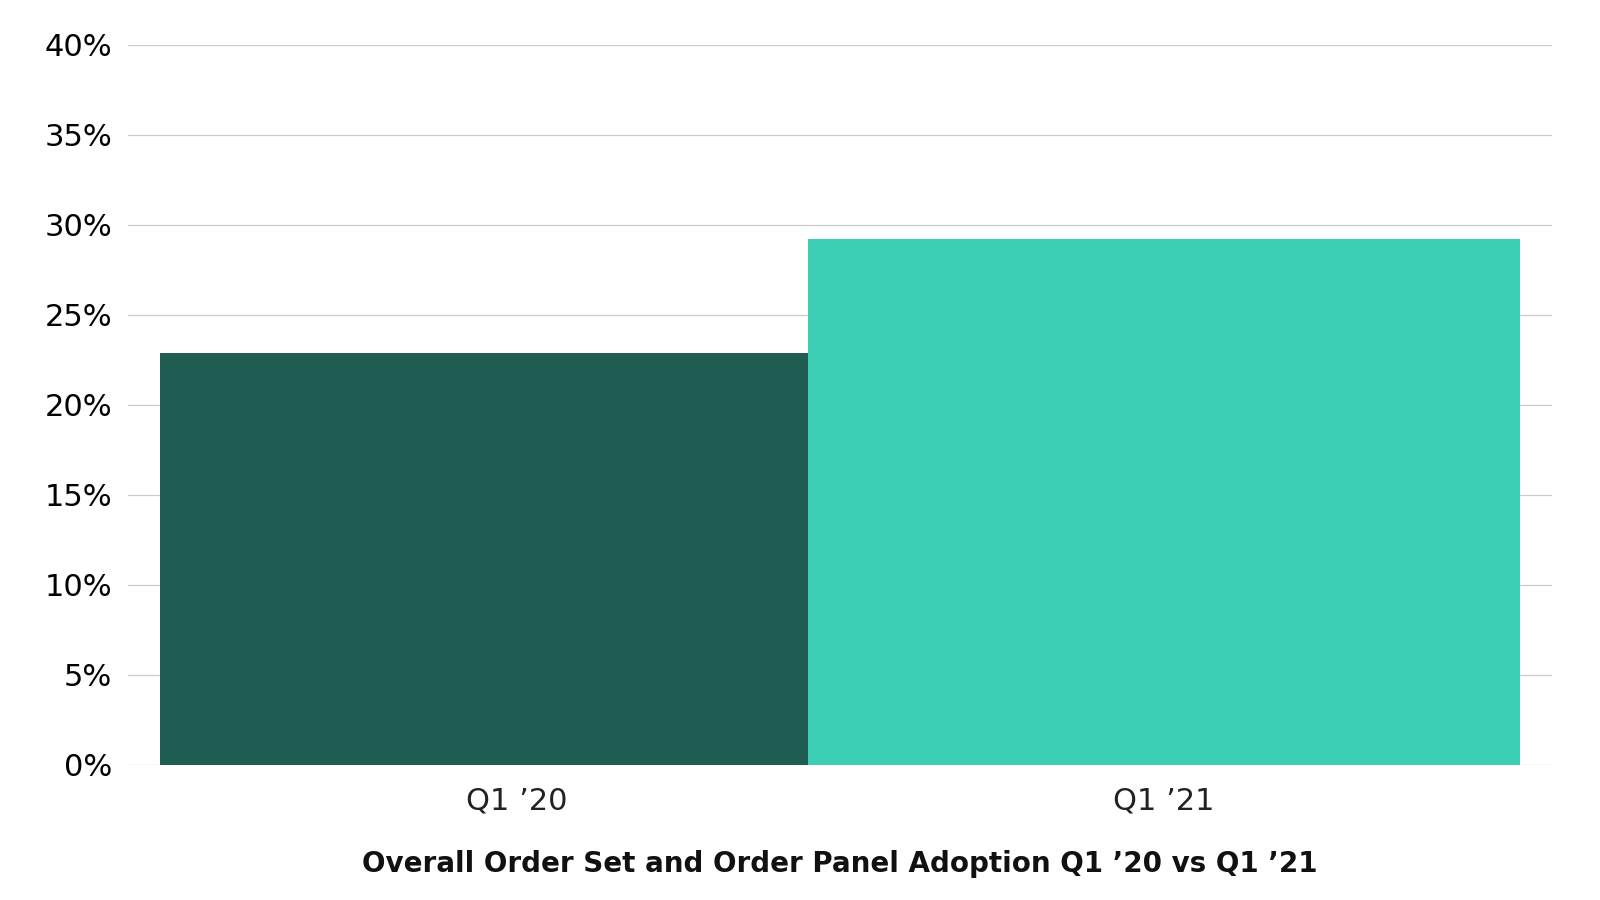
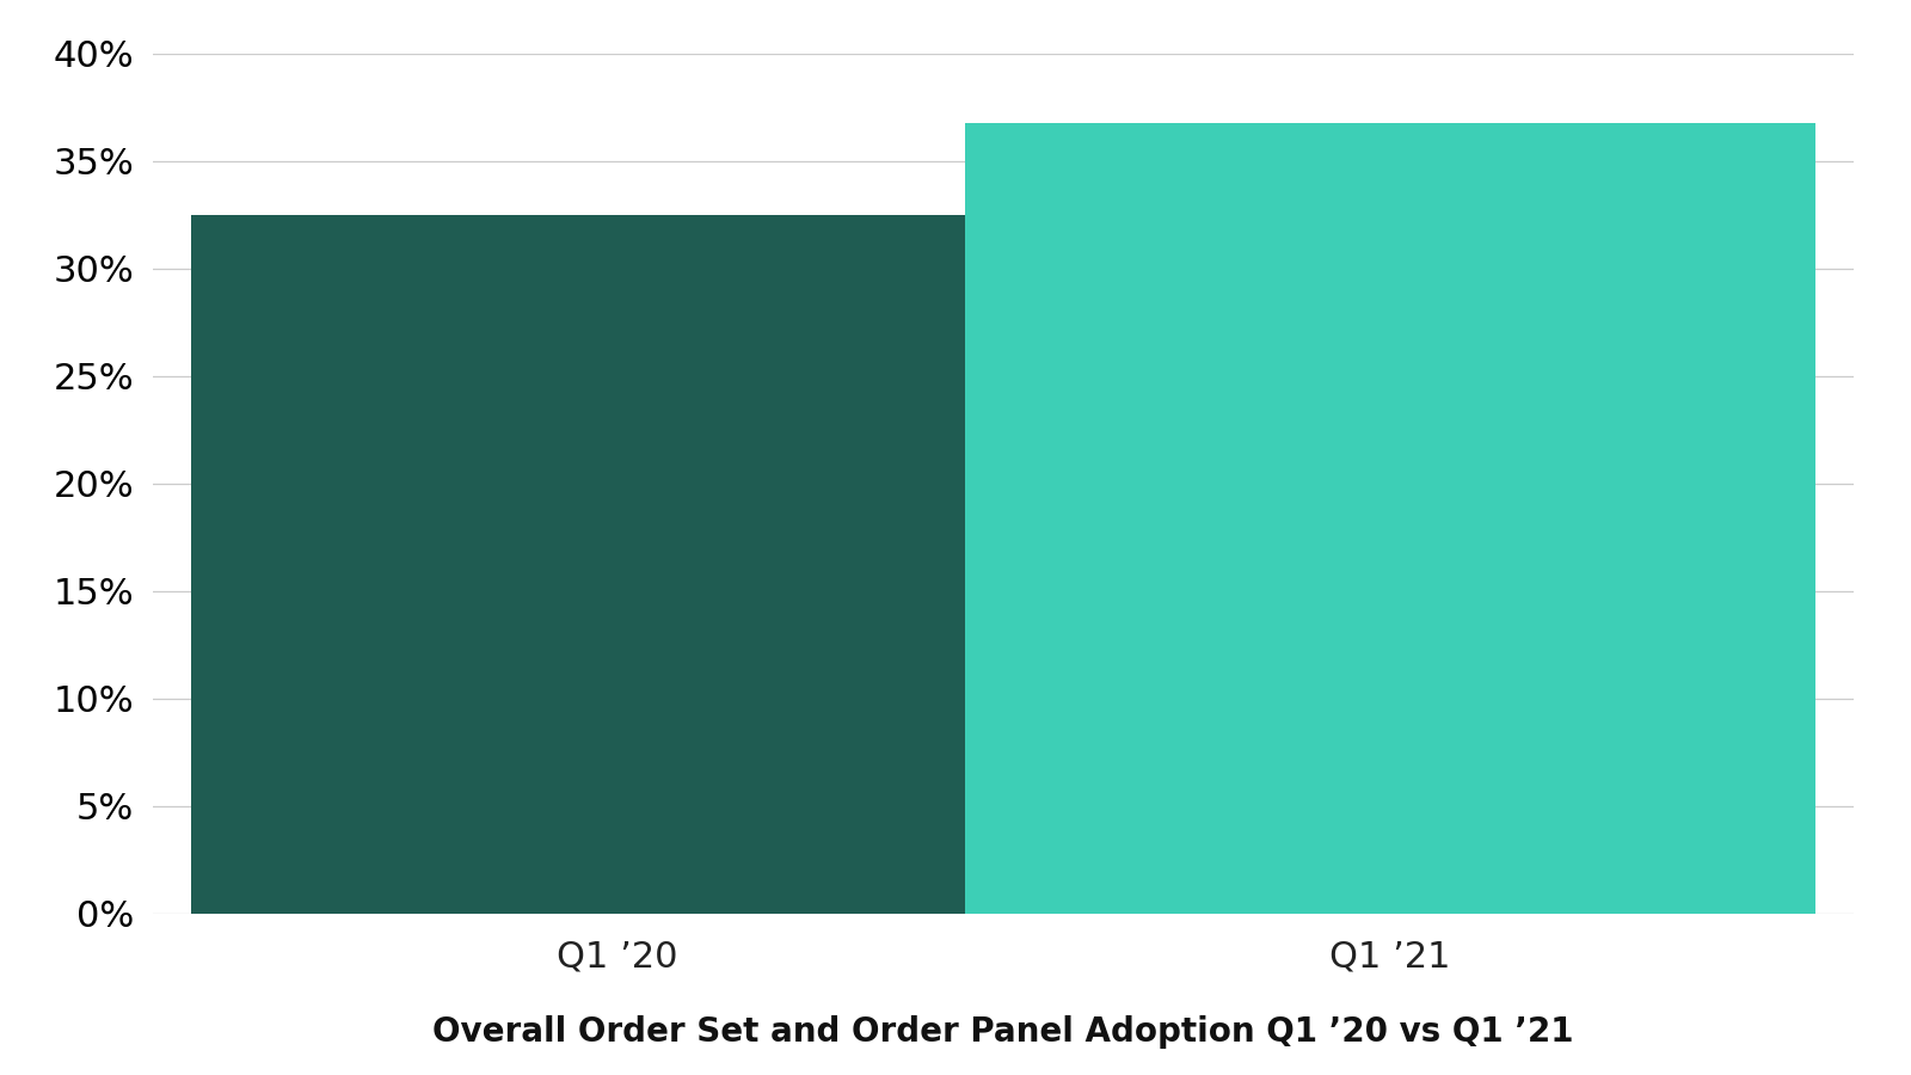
Q1 ’20: 22.9% -> 32.5%
Q1 ’21: 29.2% -> 36.8%
